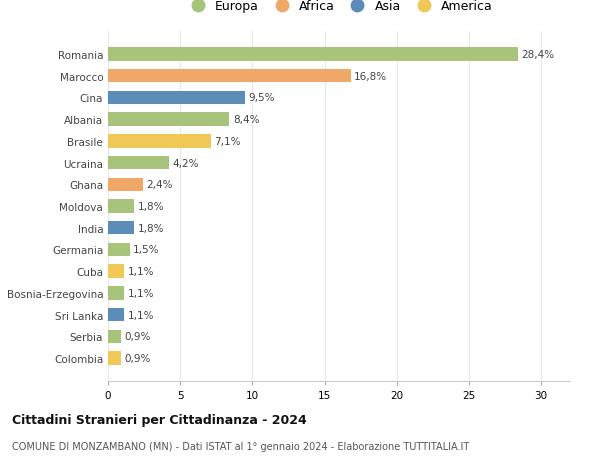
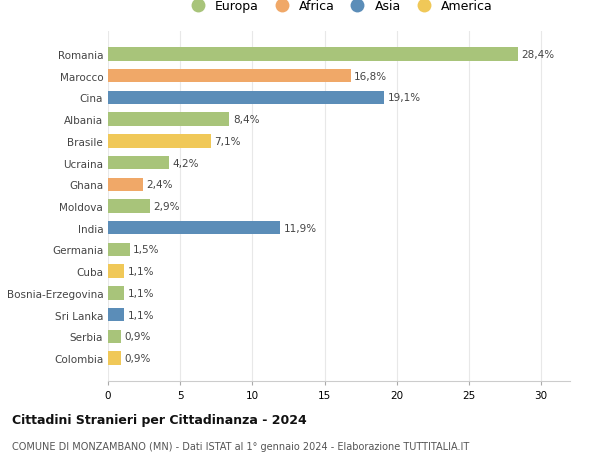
Cina: 9,5% -> 19,1%
Moldova: 1,8% -> 2,9%
India: 1,8% -> 11,9%
